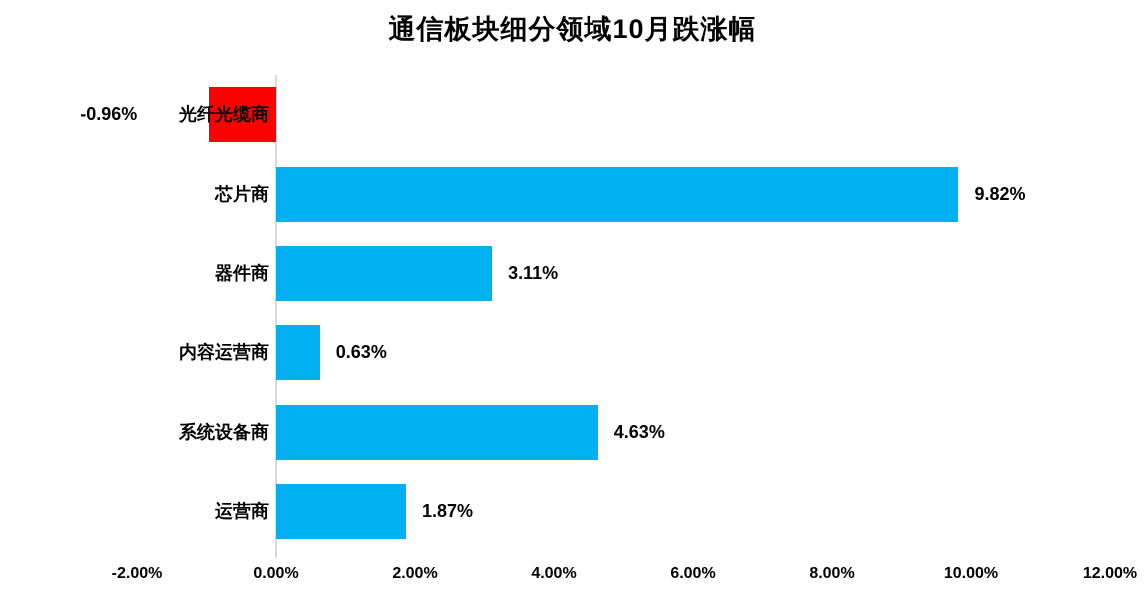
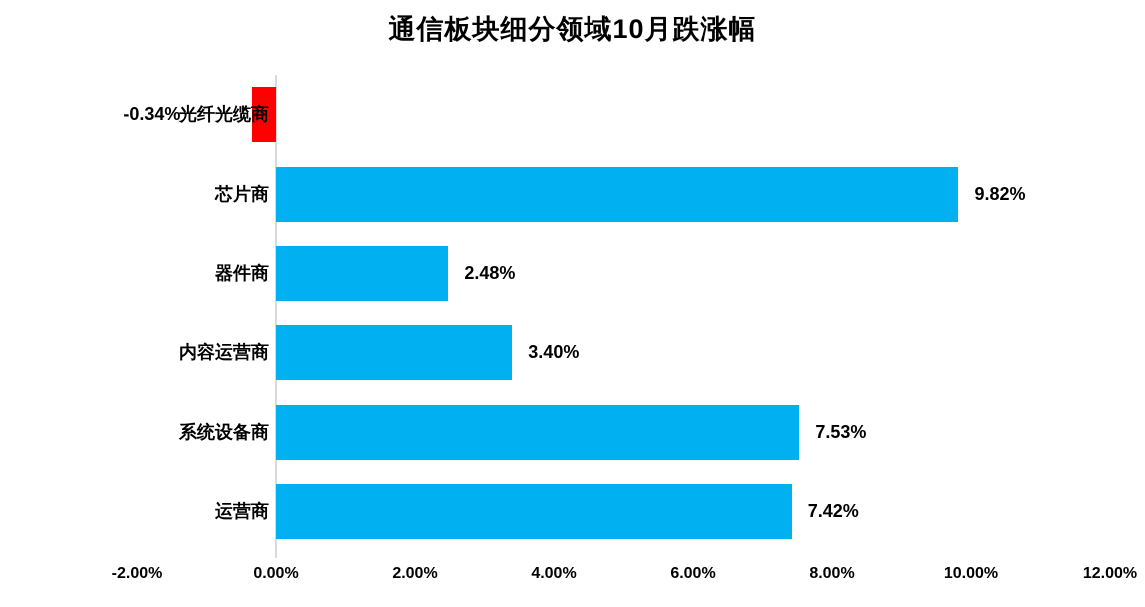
光纤光缆商: -0.96% -> -0.34%
器件商: 3.11% -> 2.48%
内容运营商: 0.63% -> 3.40%
系统设备商: 4.63% -> 7.53%
运营商: 1.87% -> 7.42%
